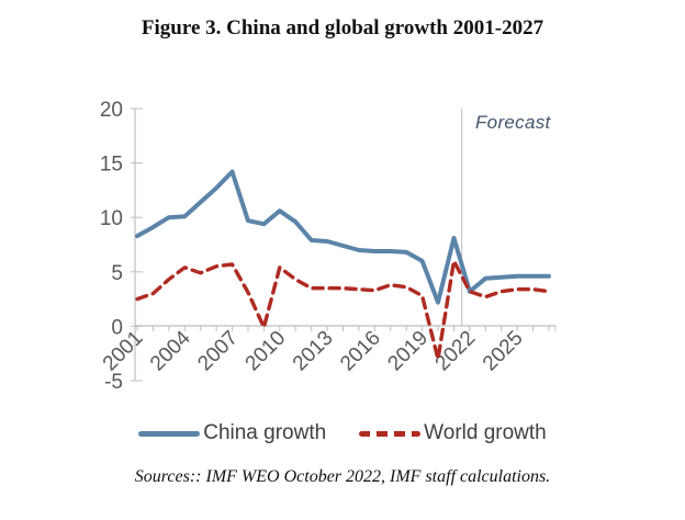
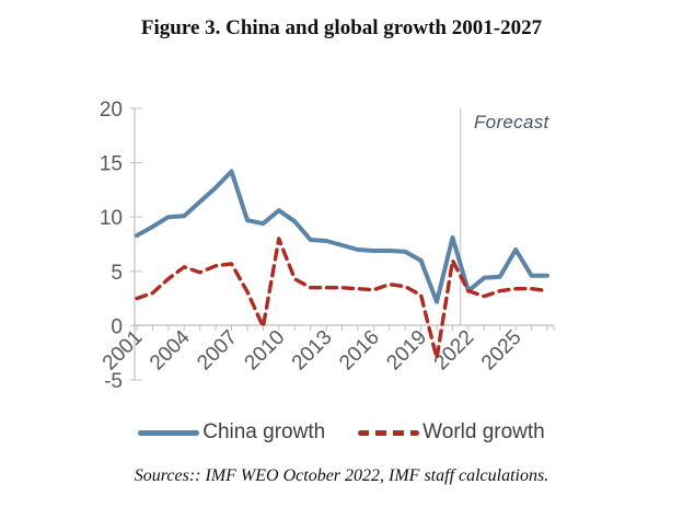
World growth/2010: 5 -> 8
China growth/2025: 5 -> 7
